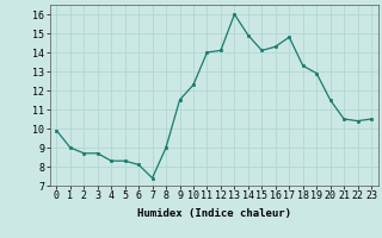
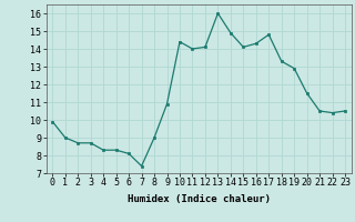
9: 11.5 -> 10.9
10: 12.3 -> 14.4
